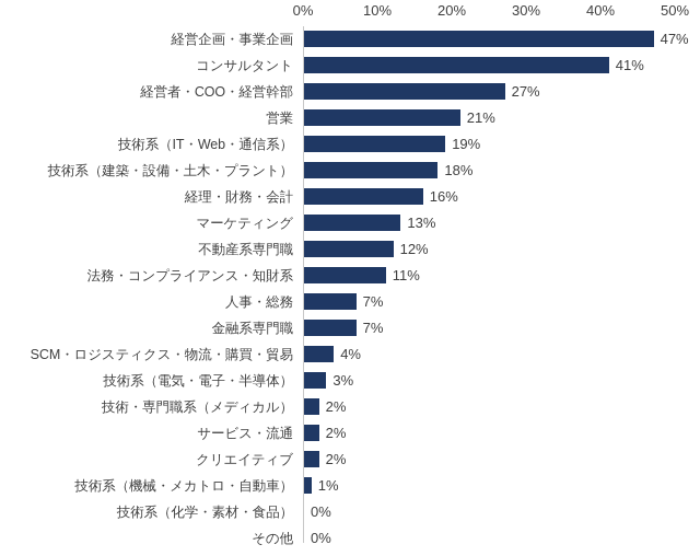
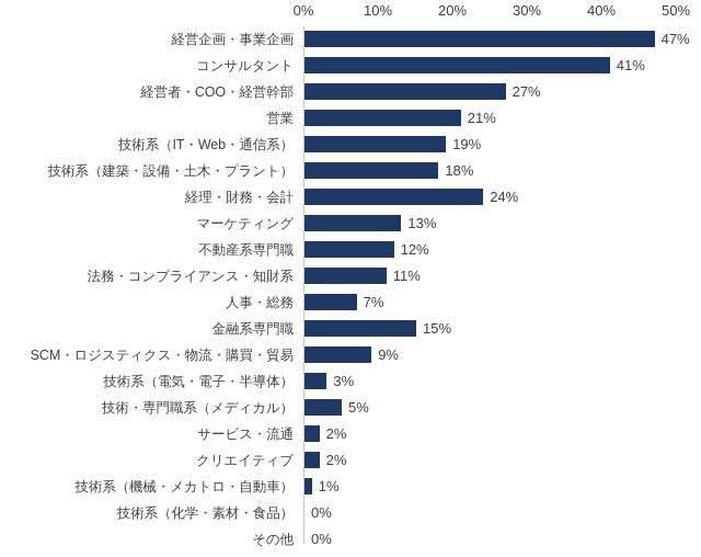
経理・財務・会計: 16% -> 24%
金融系専門職: 7% -> 15%
SCM・ロジスティクス・物流・購買・貿易: 4% -> 9%
技術・専門職系（メディカル）: 2% -> 5%
